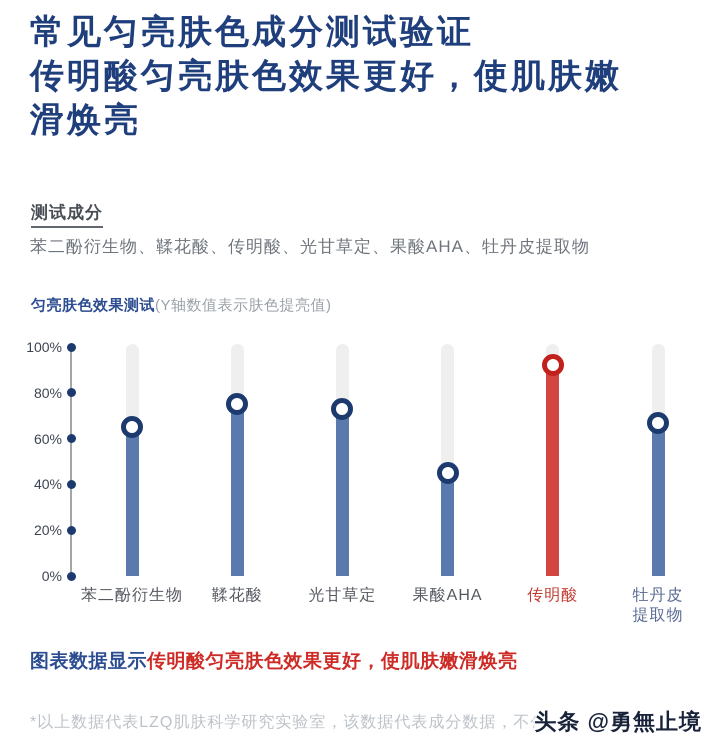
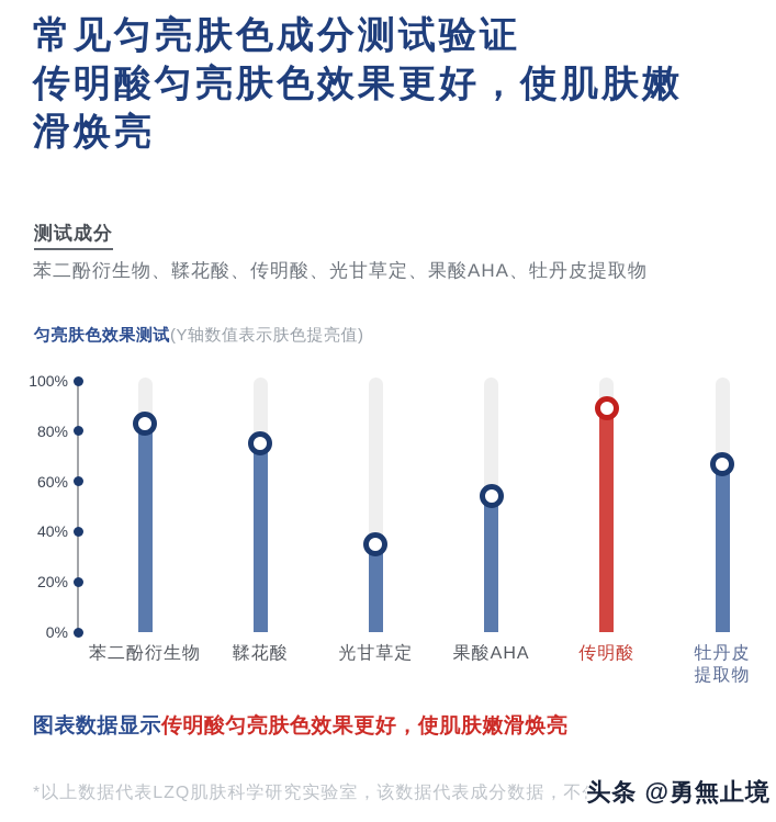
苯二酚衍生物: 65% -> 83%
光甘草定: 73% -> 35%
果酸AHA: 45% -> 54%
传明酸: 92% -> 89%
